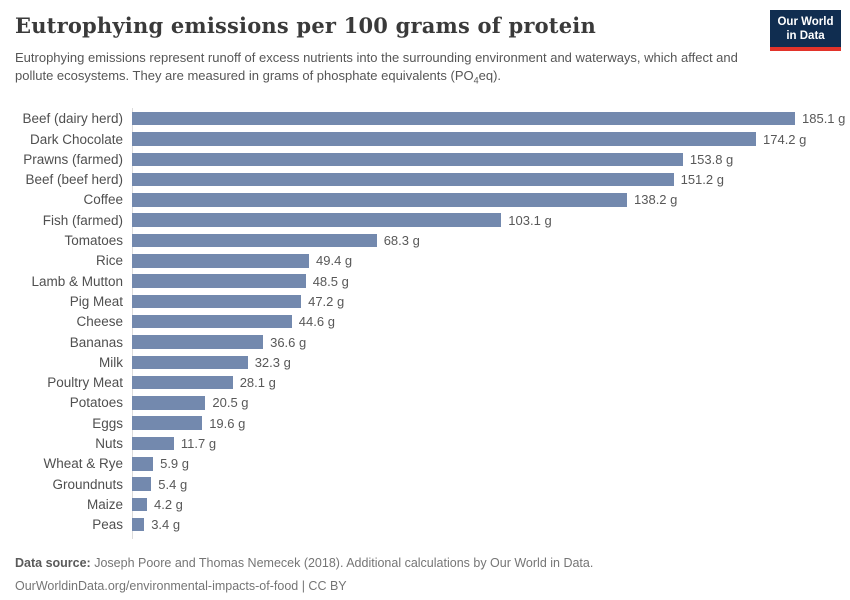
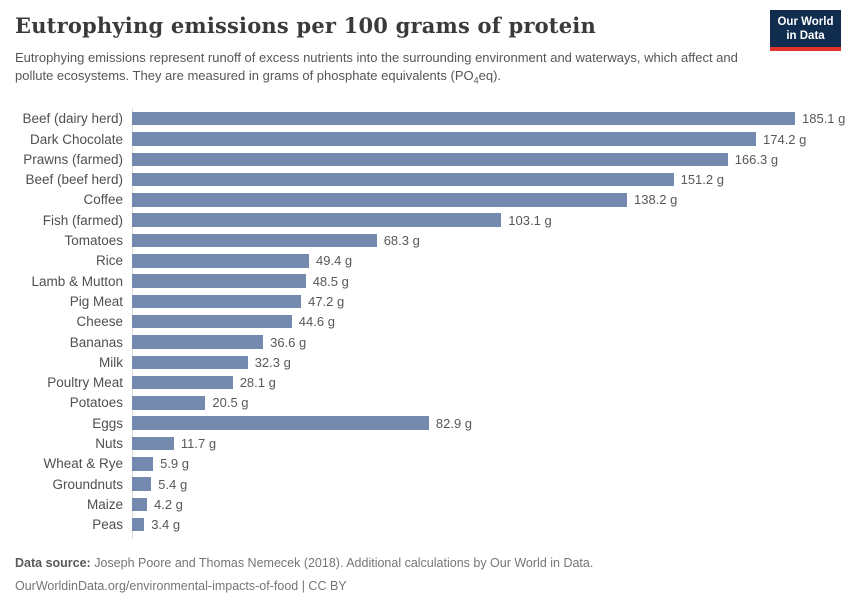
Prawns (farmed): 153.8 -> 166.3
Eggs: 19.6 -> 82.9
